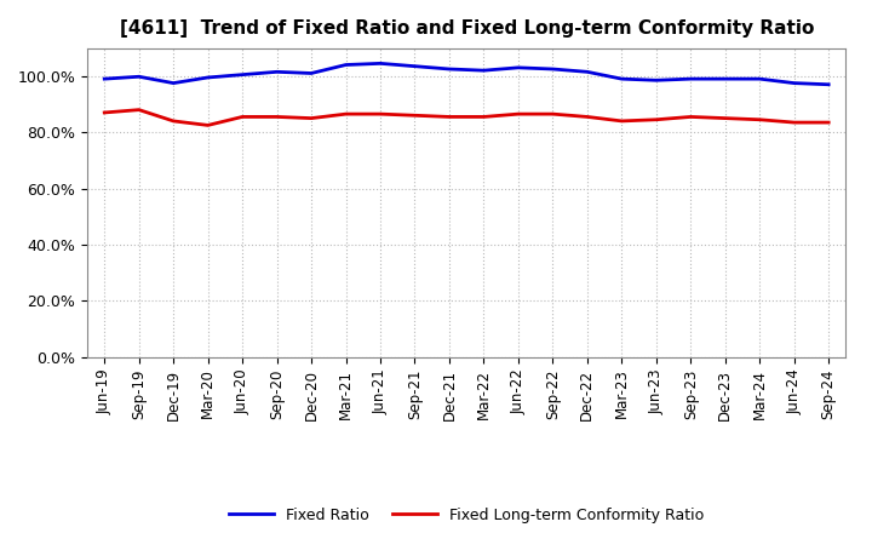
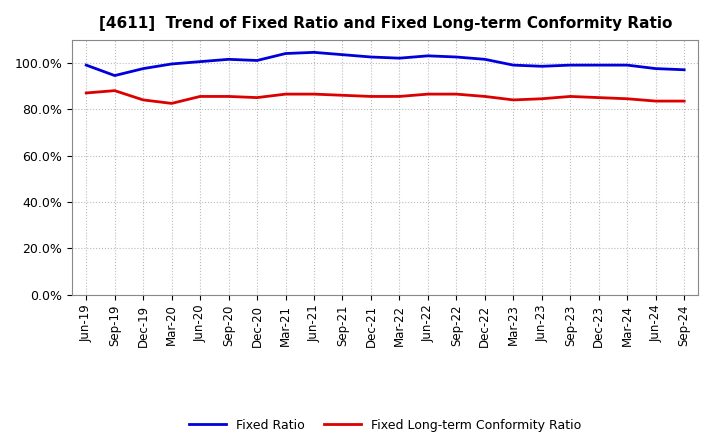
Fixed Ratio/Sep-19: 99.8% -> 94.5%
